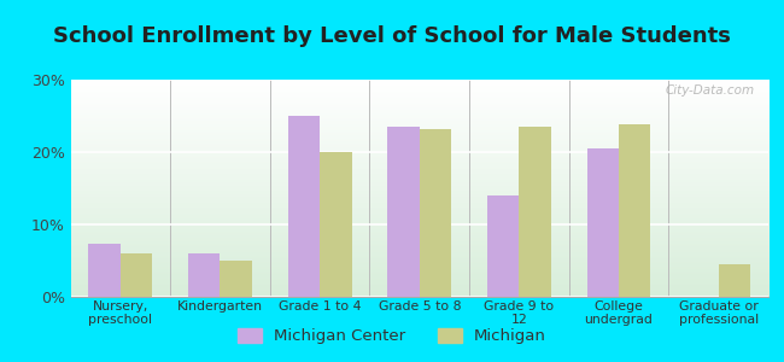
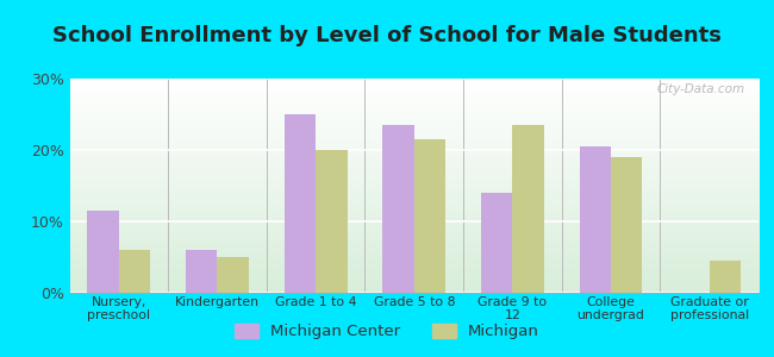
Michigan Center/Nursery, preschool: 7.4% -> 11.5%
Michigan/Grade 5 to 8: 23.2% -> 21.5%
Michigan/College undergrad: 23.8% -> 19.0%
